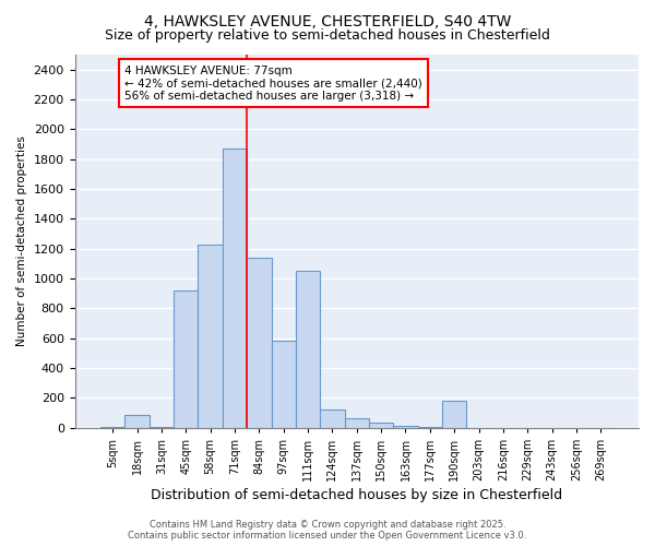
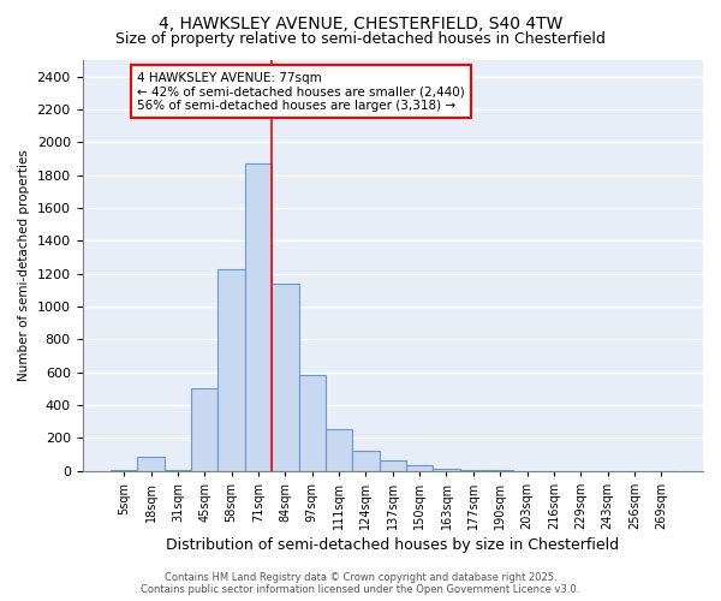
45sqm: 920 -> 500
111sqm: 1050 -> 250
190sqm: 180 -> 0
